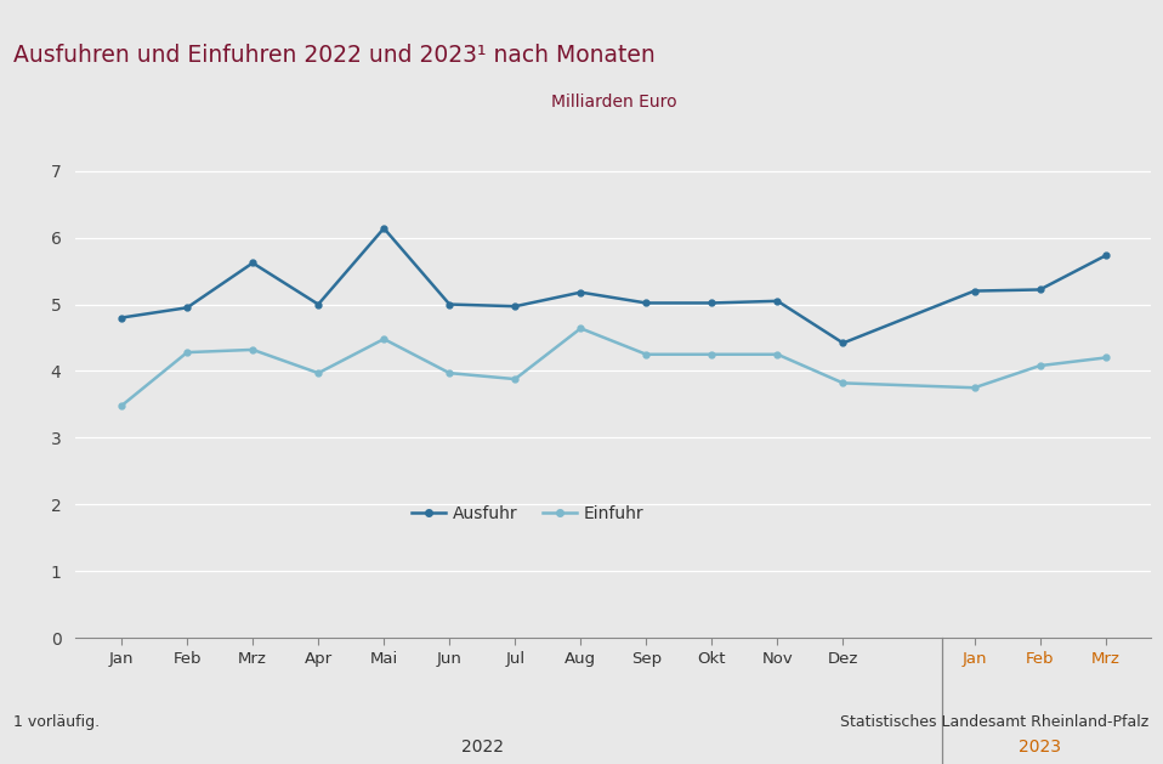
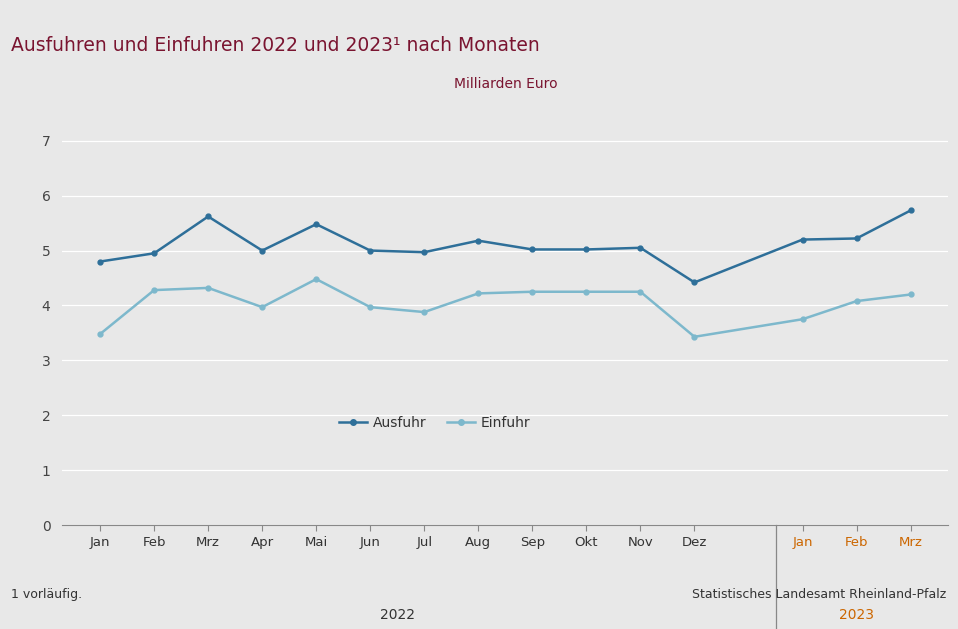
Ausfuhr/Mai: 6.14 -> 5.48
Einfuhr/Aug: 4.64 -> 4.22
Einfuhr/Dez: 3.82 -> 3.43
